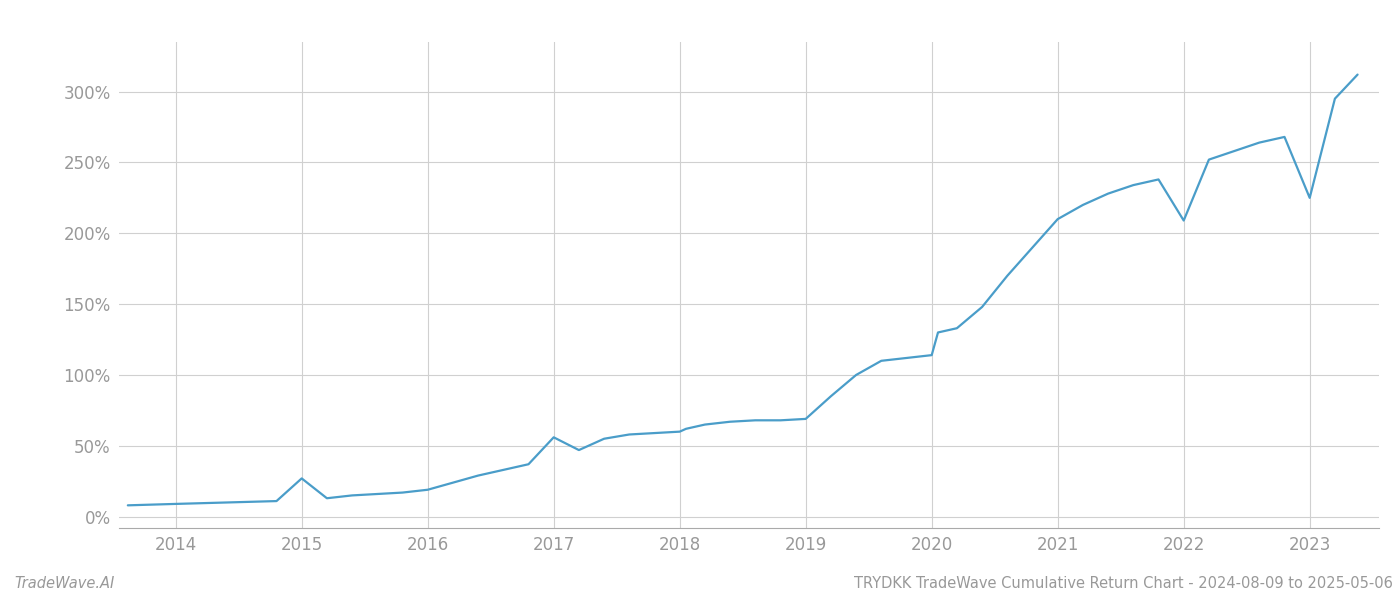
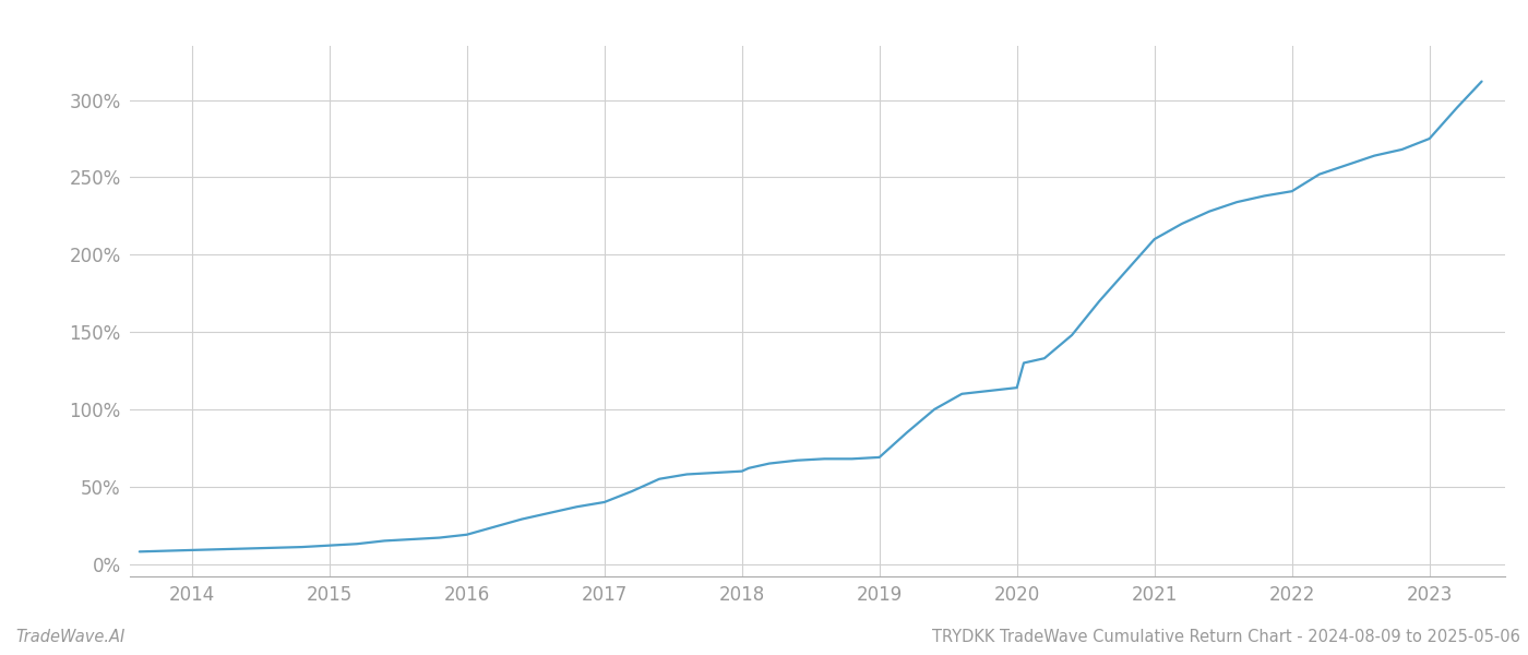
2015: 27% -> 12%
2017: 56% -> 40%
2022: 209% -> 241%
2023: 225% -> 275%
